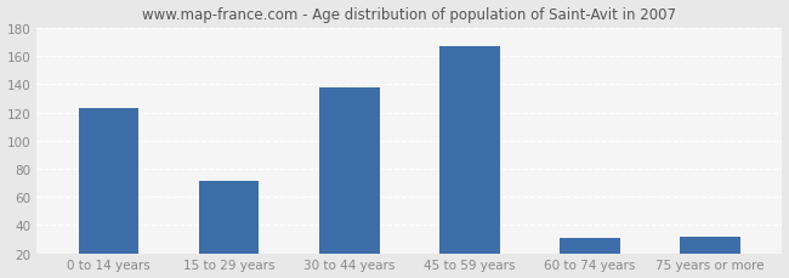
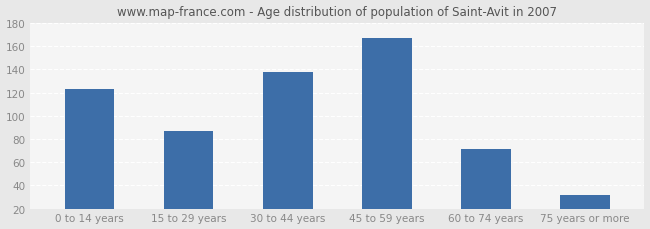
15 to 29 years: 71 -> 87
60 to 74 years: 31 -> 71
